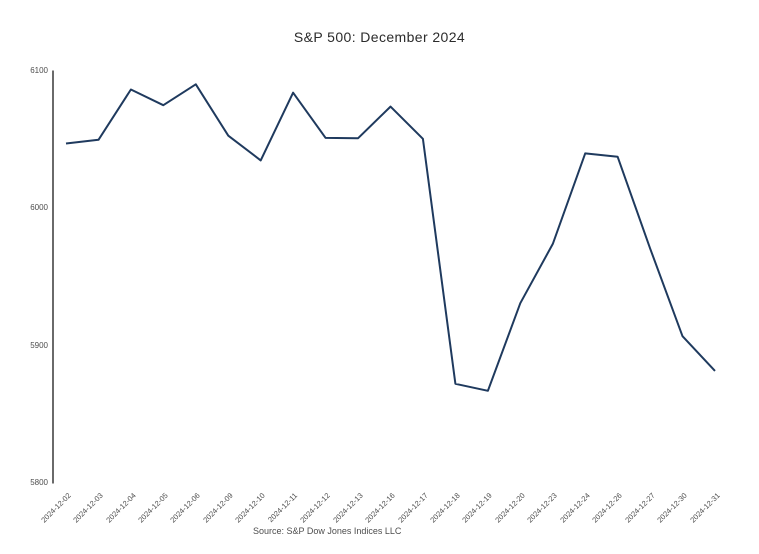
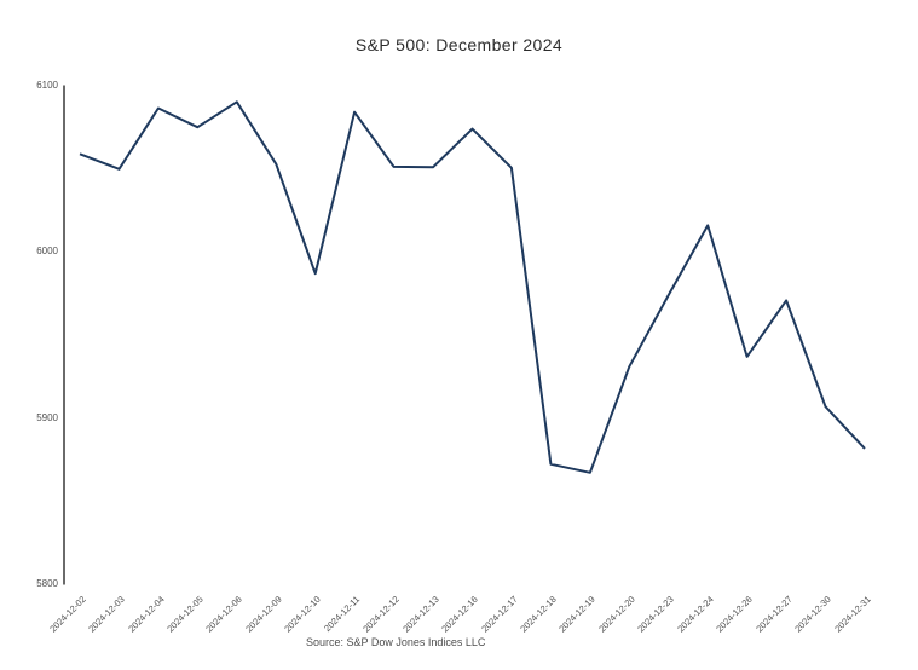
2024-12-02: 6047 -> 6059
2024-12-10: 6035 -> 5987
2024-12-24: 6040 -> 6016
2024-12-26: 6038 -> 5937
